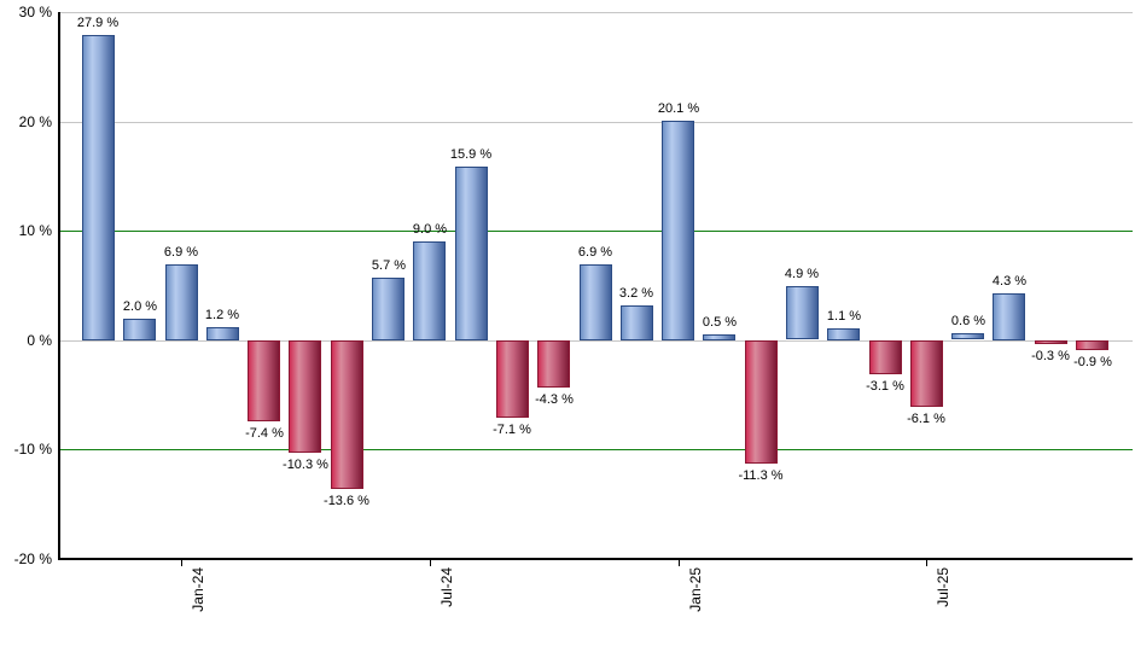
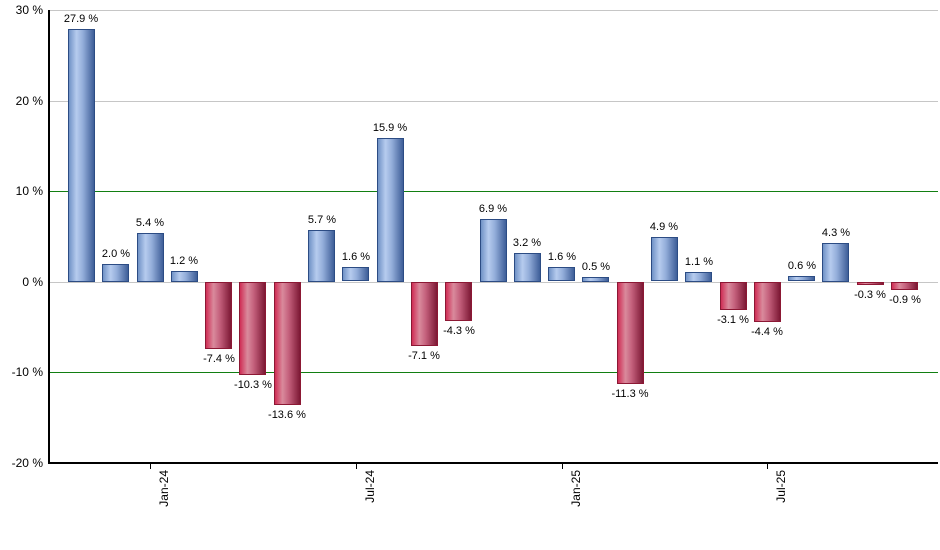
Jan-24: 6.9 -> 5.4
Jul-24: 9.0 -> 1.6
Jan-25: 20.1 -> 1.6
Jul-25: -6.1 -> -4.4
